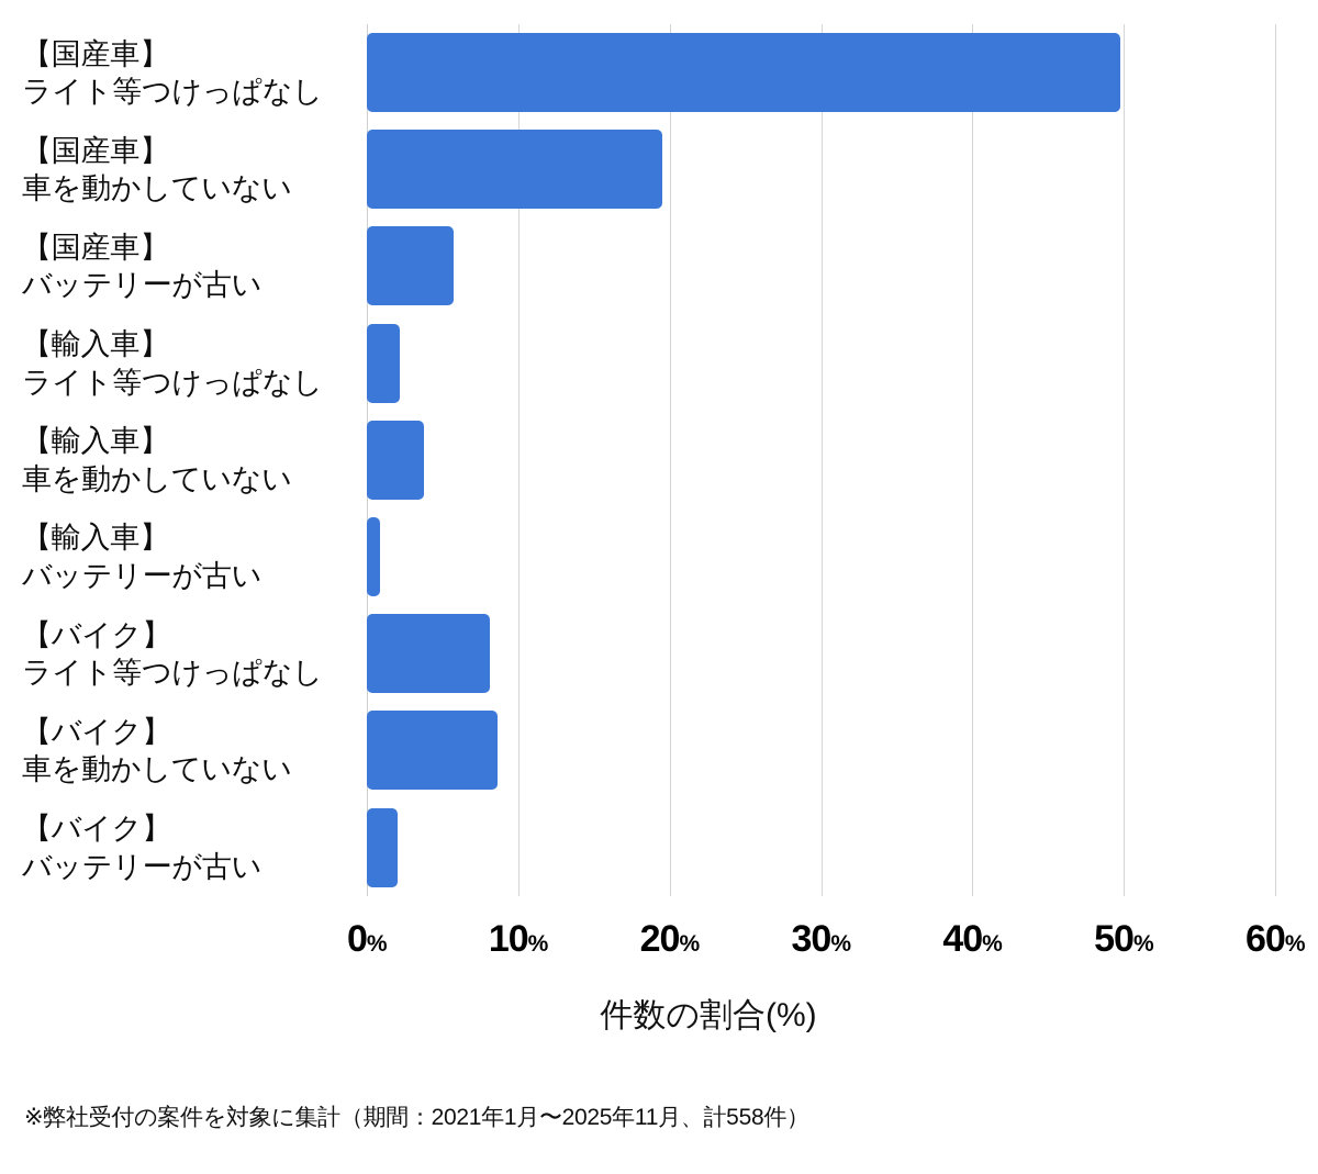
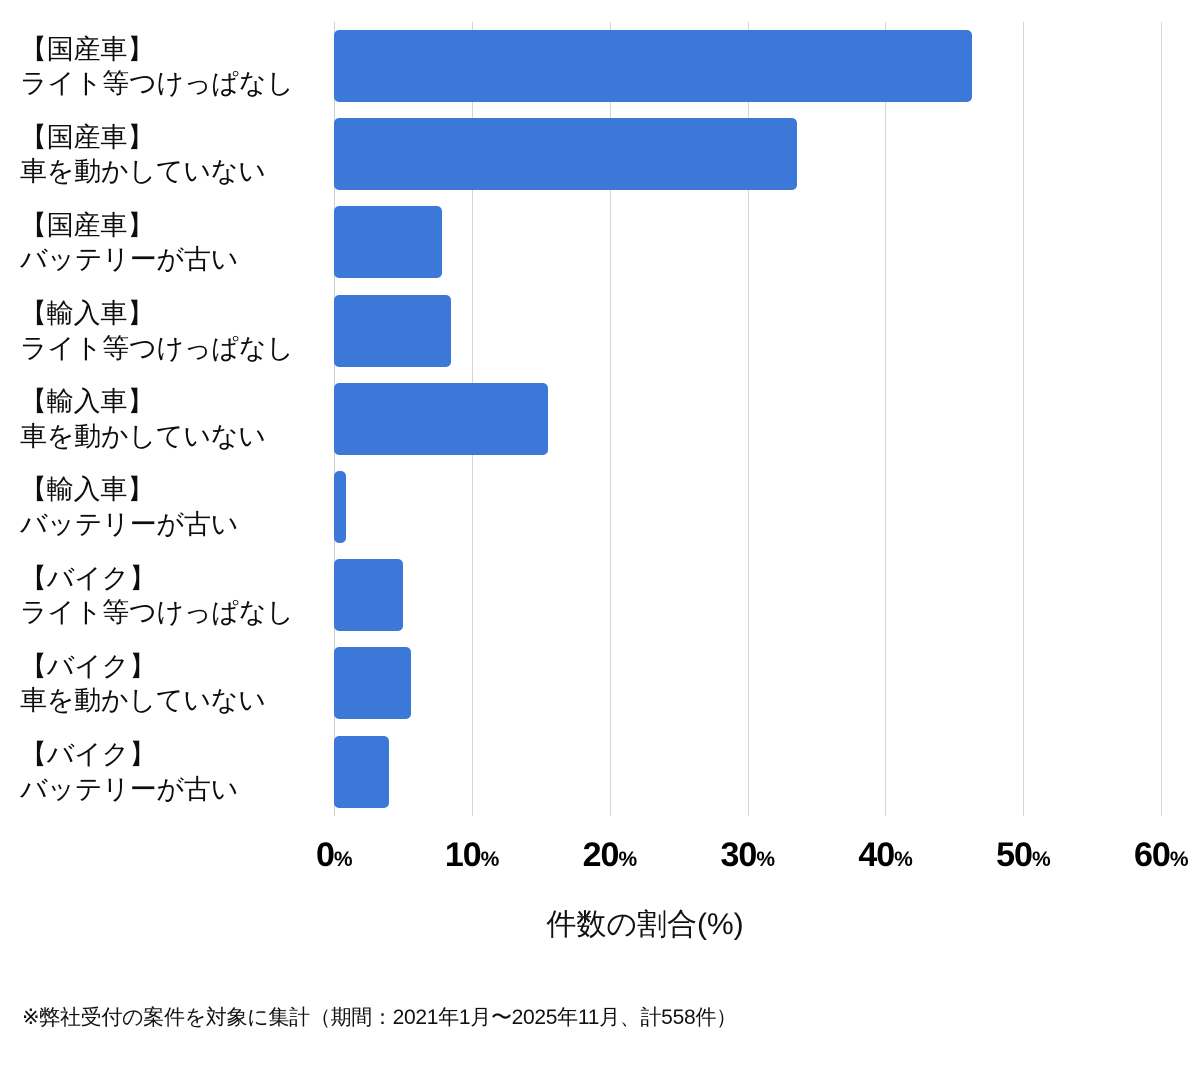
【国産車】ライト等つけっぱなし: 49.8 -> 46.3
【国産車】車を動かしていない: 19.5 -> 33.6
【国産車】バッテリーが古い: 5.7 -> 7.8
【輸入車】ライト等つけっぱなし: 2.2 -> 8.5
【輸入車】車を動かしていない: 3.8 -> 15.5
【バイク】ライト等つけっぱなし: 8.1 -> 5.0
【バイク】車を動かしていない: 8.6 -> 5.6
【バイク】バッテリーが古い: 2.0 -> 4.0
